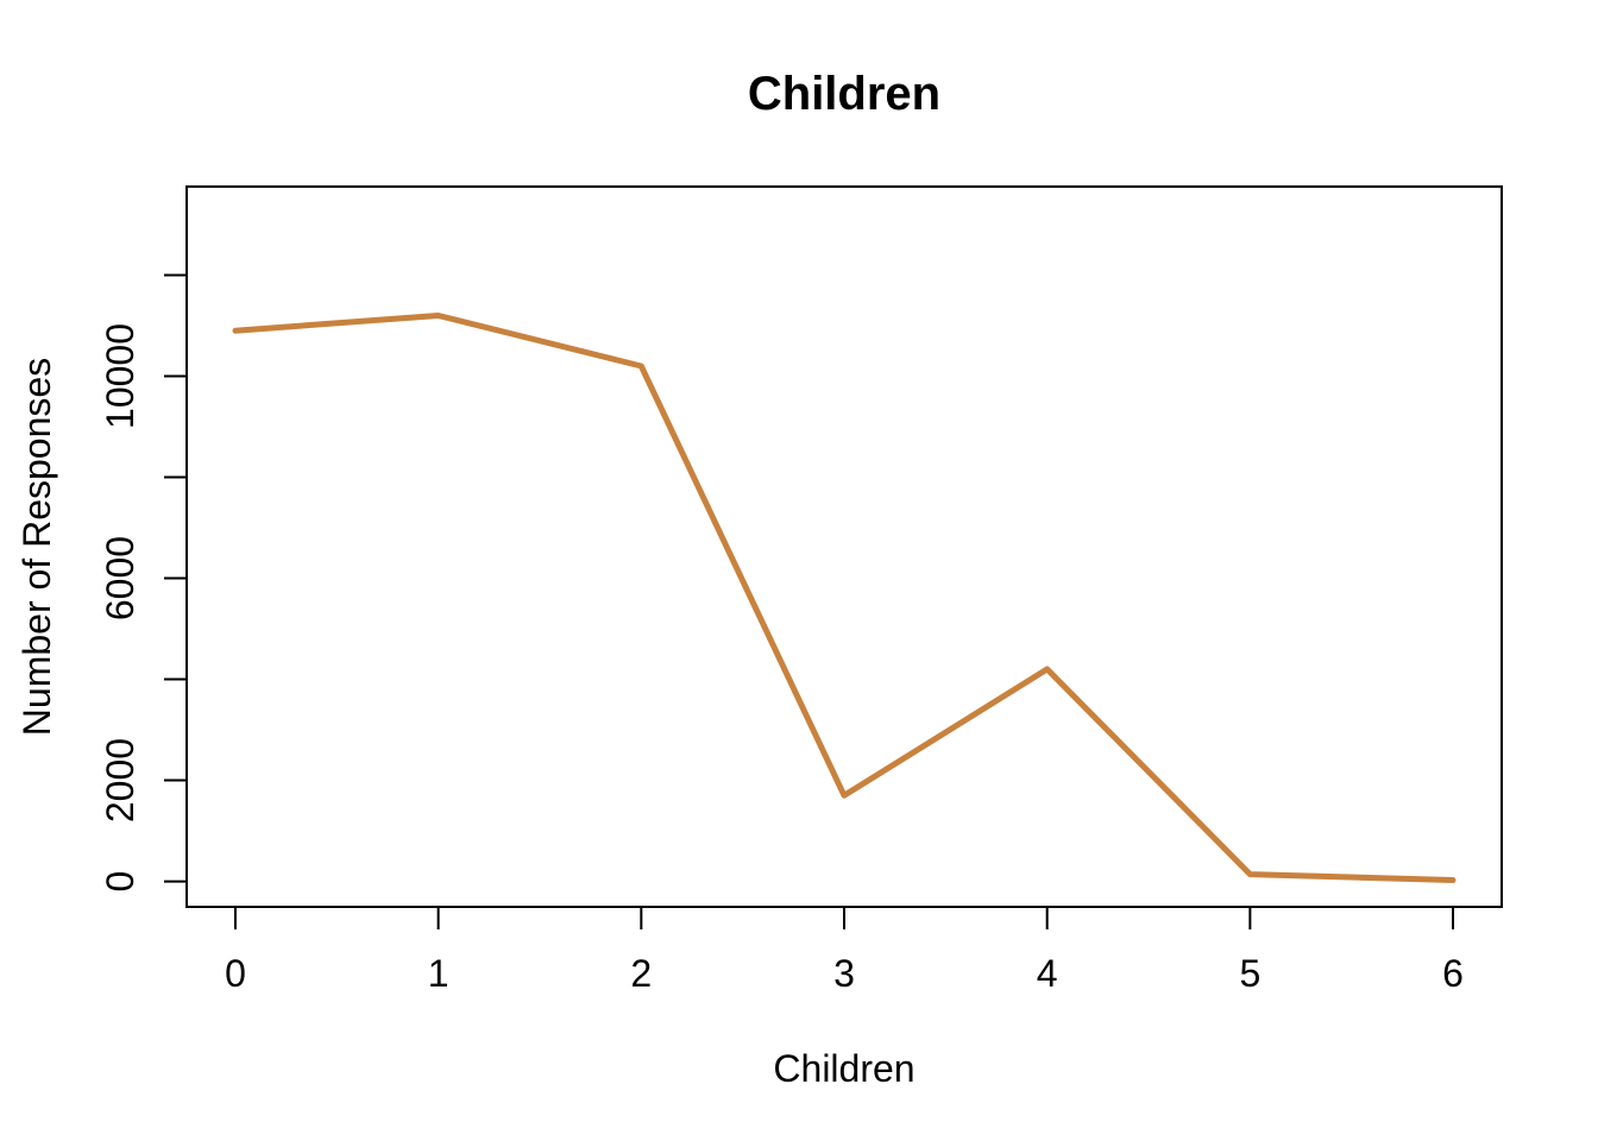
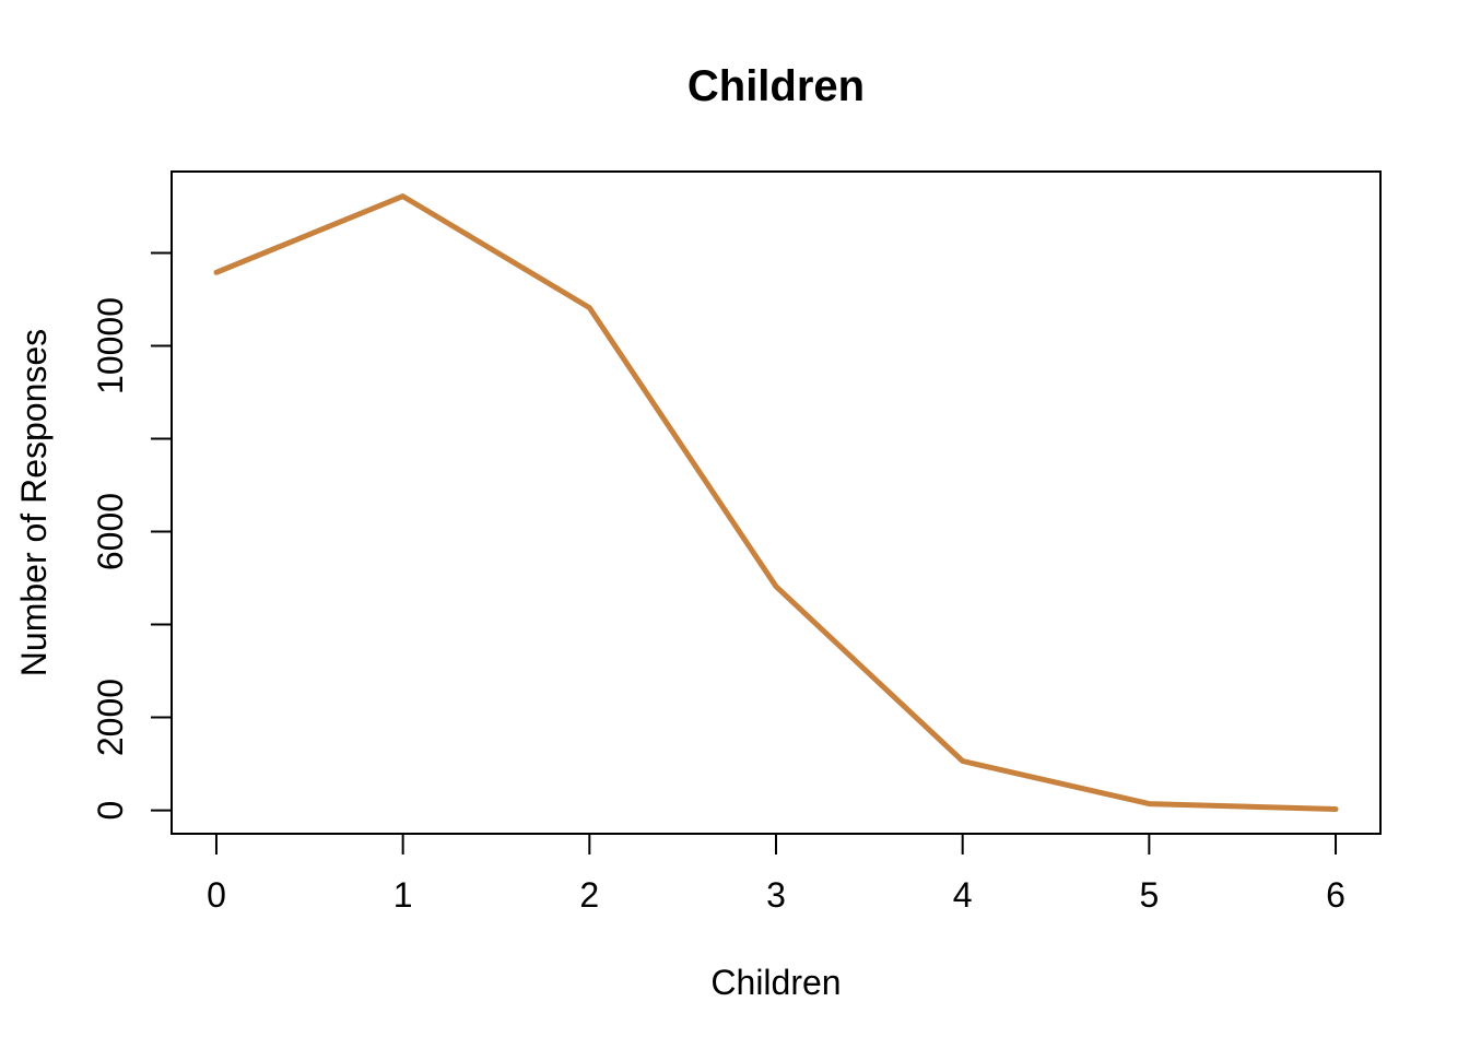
0: 10900 -> 11600
1: 11200 -> 13200
2: 10200 -> 10800
3: 1700 -> 4800
4: 4200 -> 1100
